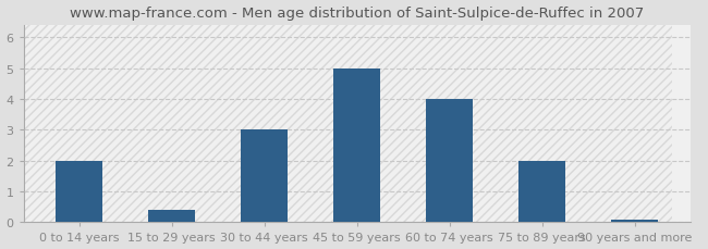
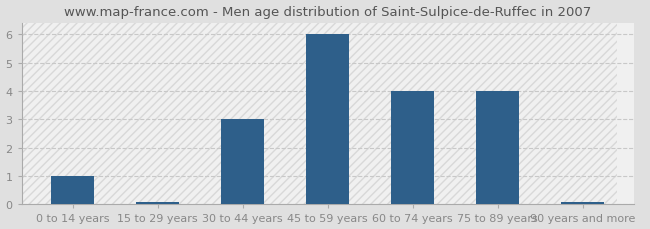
0 to 14 years: 2.00 -> 1.00
15 to 29 years: 0.40 -> 0.07
45 to 59 years: 5.00 -> 6.00
75 to 89 years: 2.00 -> 4.00
